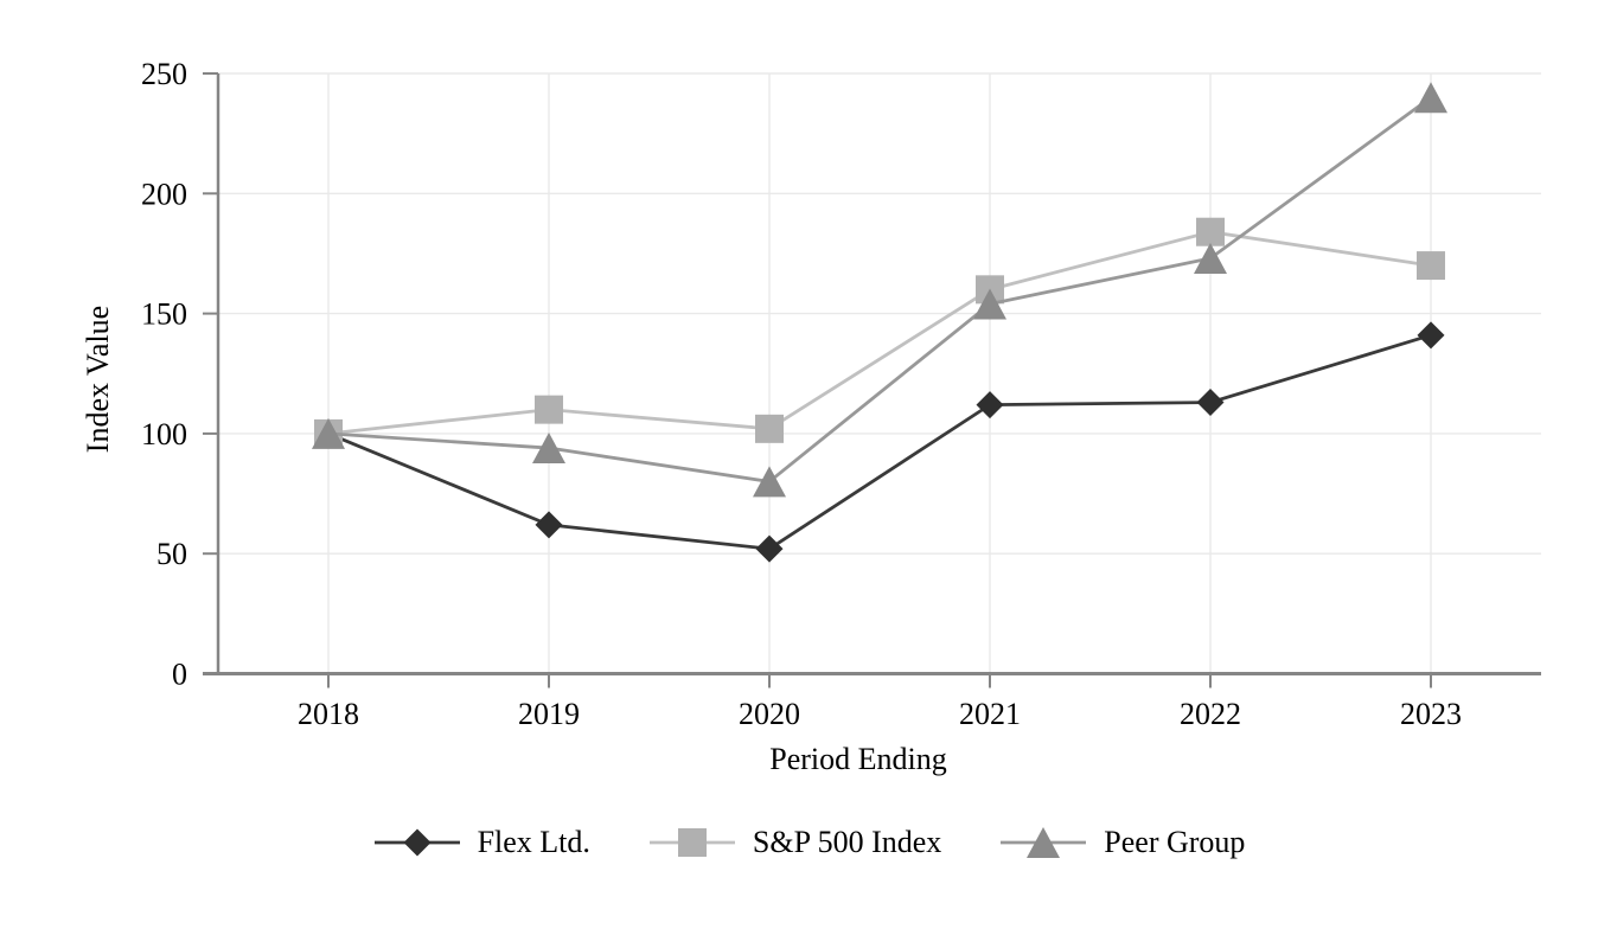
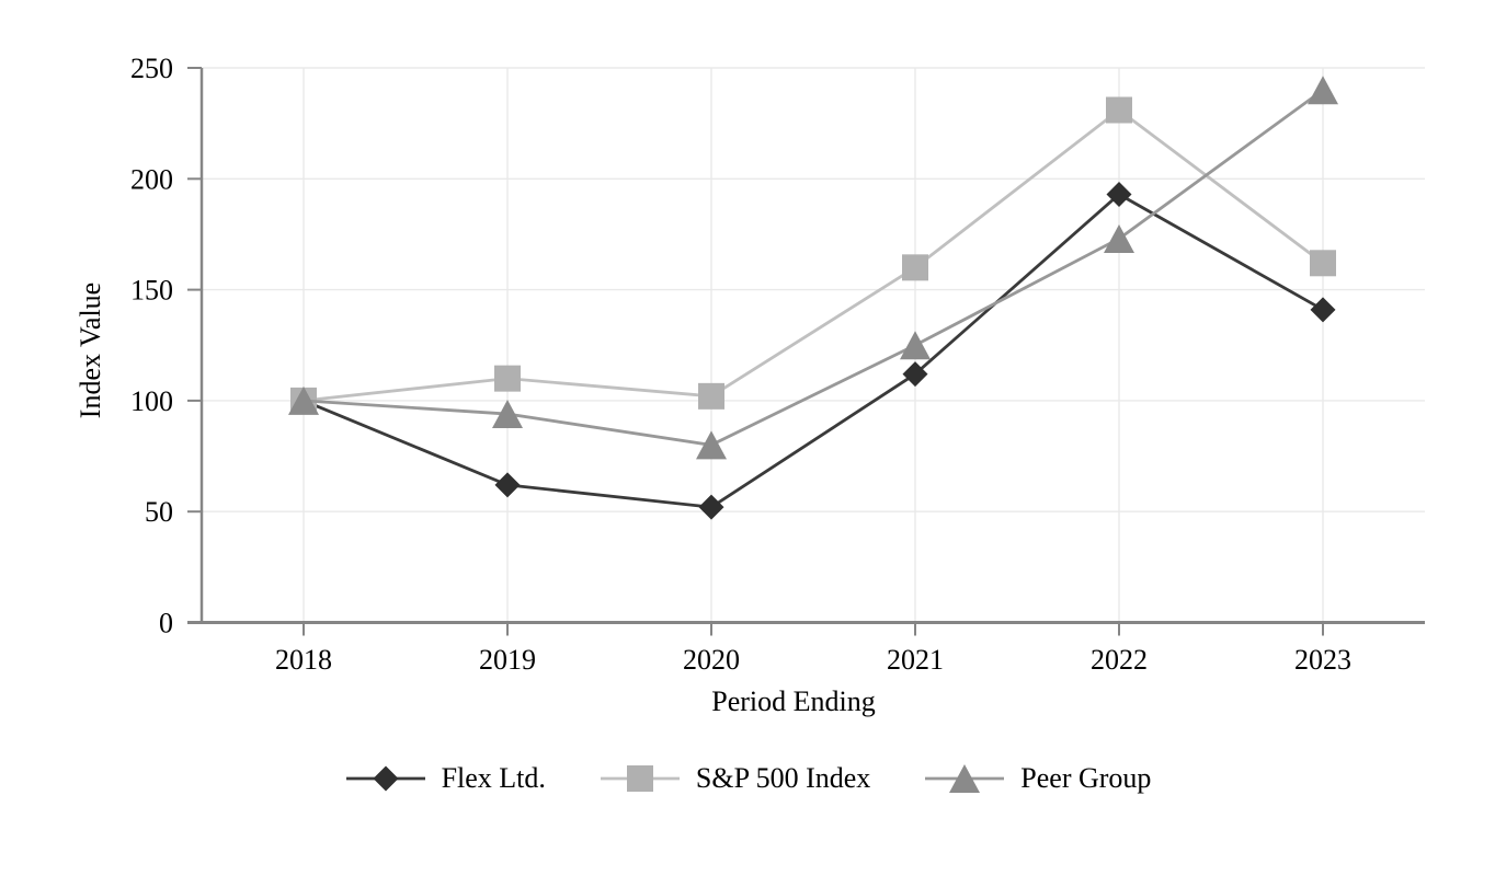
Peer Group/2021: 154 -> 125
Flex Ltd./2022: 113 -> 193
S&P 500 Index/2022: 184 -> 231
S&P 500 Index/2023: 170 -> 162
